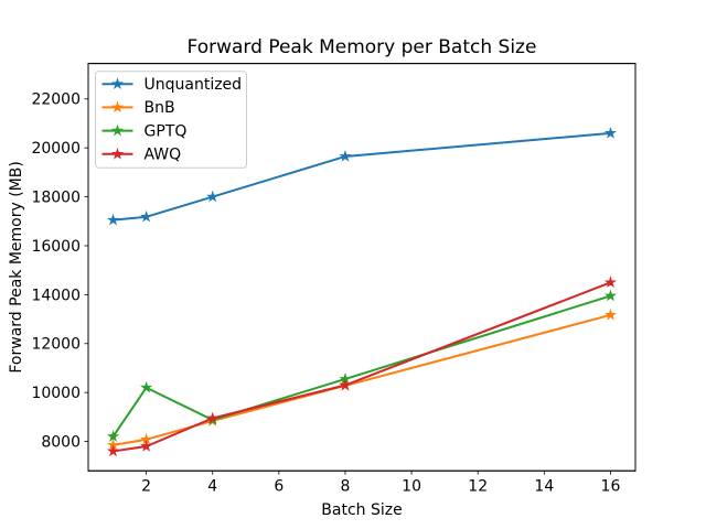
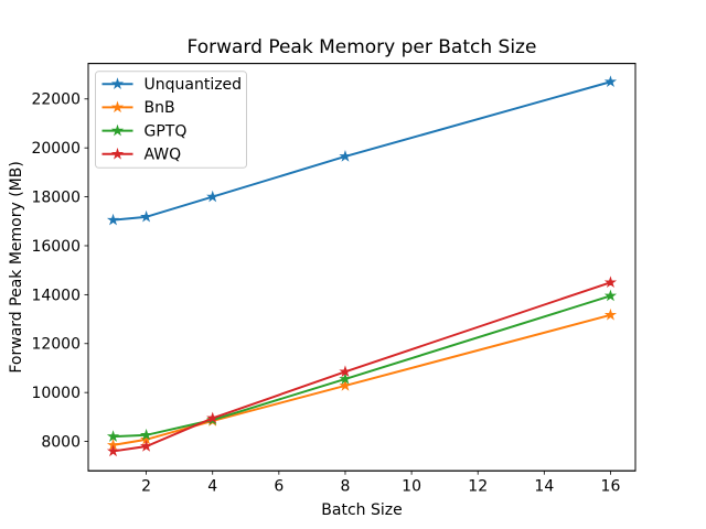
GPTQ/2: 10200 -> 8300
AWQ/8: 10300 -> 10800
Unquantized/16: 20600 -> 22700
